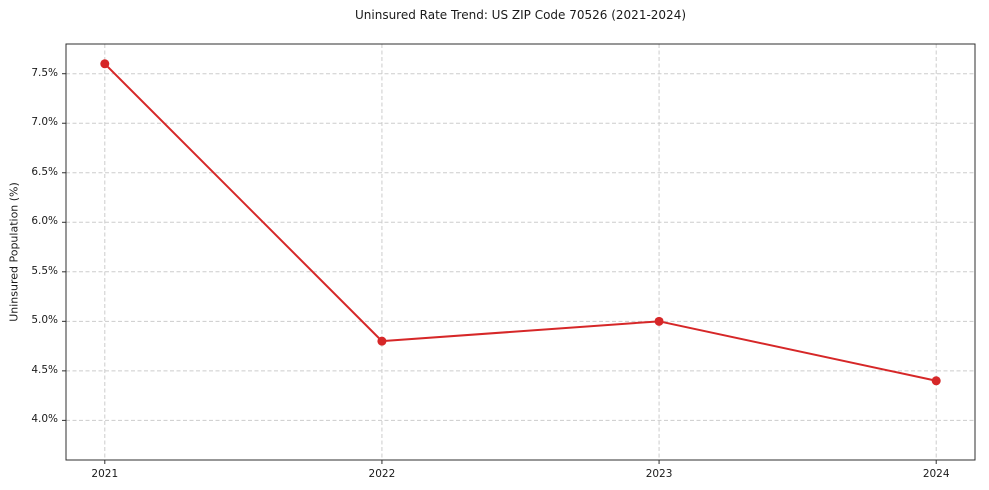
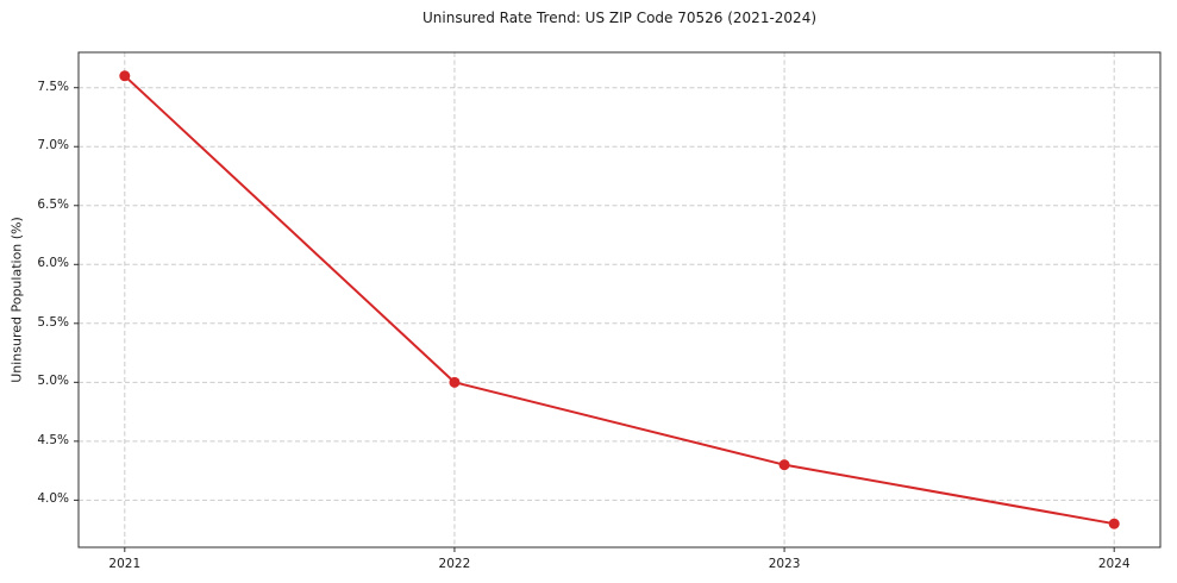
2022: 4.8% -> 5.0%
2023: 5.0% -> 4.3%
2024: 4.4% -> 3.8%
